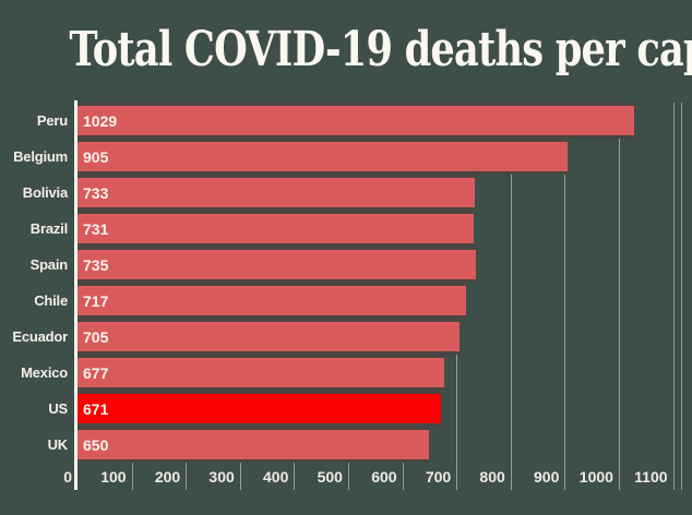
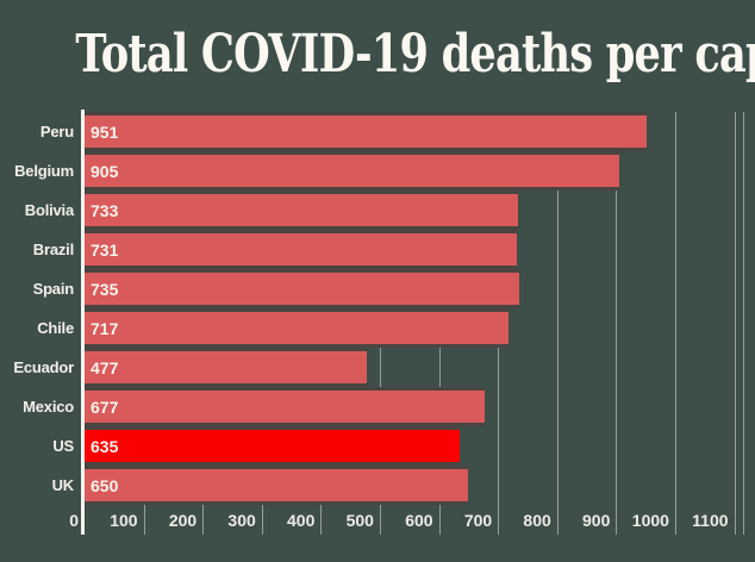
Peru: 1029 -> 951
Ecuador: 705 -> 477
US: 671 -> 635
